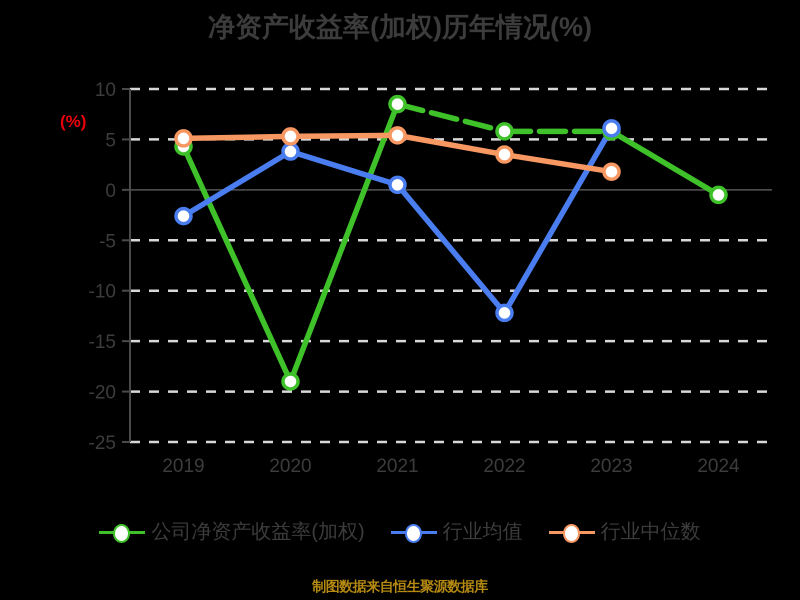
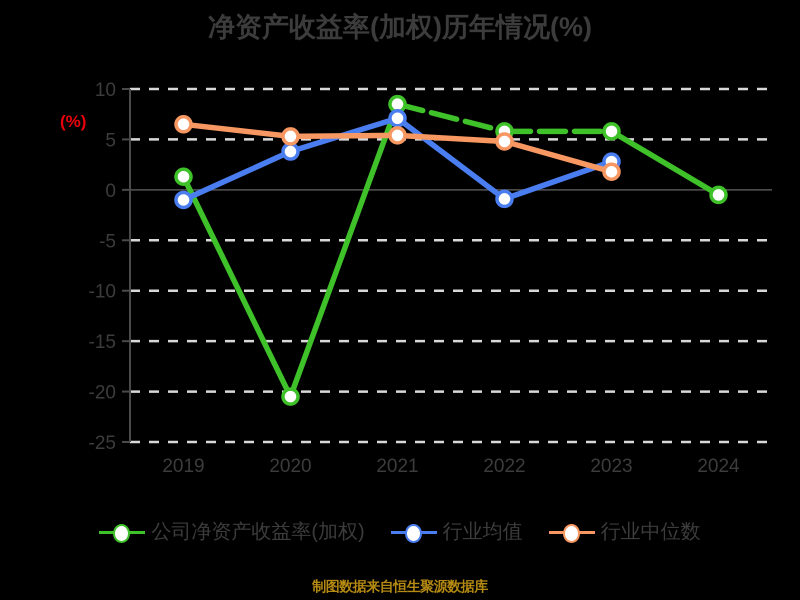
公司净资产收益率(加权)/2019: 4.3 -> 1.3
行业均值/2019: -2.6 -> -1.0
行业中位数/2019: 5.1 -> 6.5
公司净资产收益率(加权)/2020: -19.0 -> -20.5
行业均值/2021: 0.5 -> 7.1
行业均值/2022: -12.2 -> -0.9
行业中位数/2022: 3.5 -> 4.8
行业均值/2023: 6.1 -> 2.8
